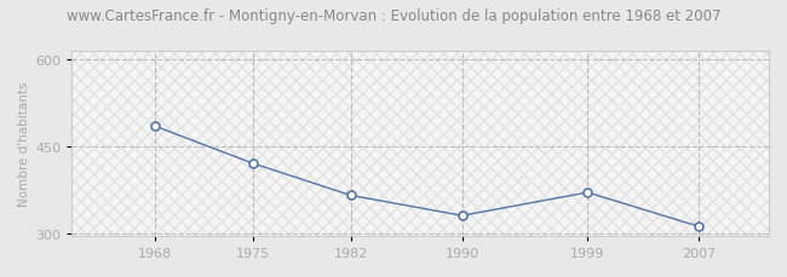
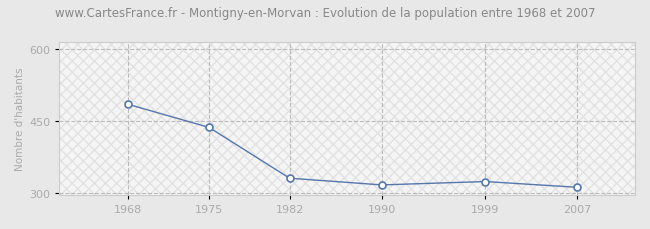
1975: 420 -> 436
1982: 365 -> 330
1990: 330 -> 316
1999: 370 -> 323
